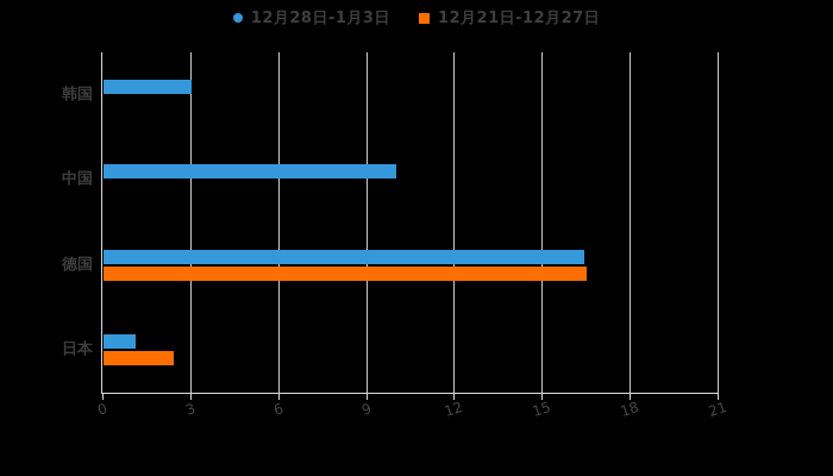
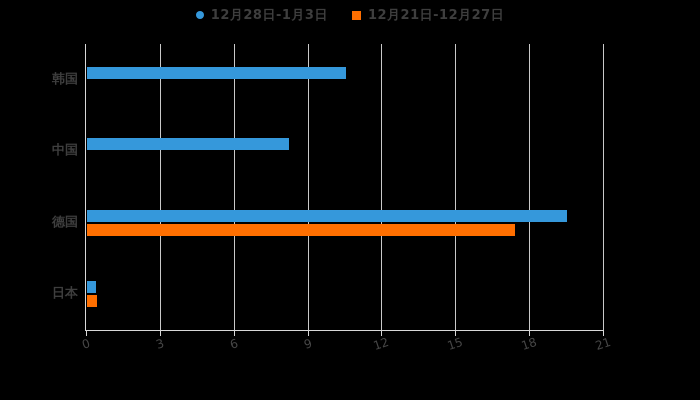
12月28日-1月3日/韩国: 3.0 -> 10.5
12月28日-1月3日/中国: 10.0 -> 8.2
12月28日-1月3日/德国: 16.4 -> 19.5
12月21日-12月27日/德国: 16.5 -> 17.4
12月28日-1月3日/日本: 1.1 -> 0.3
12月21日-12月27日/日本: 2.4 -> 0.4
